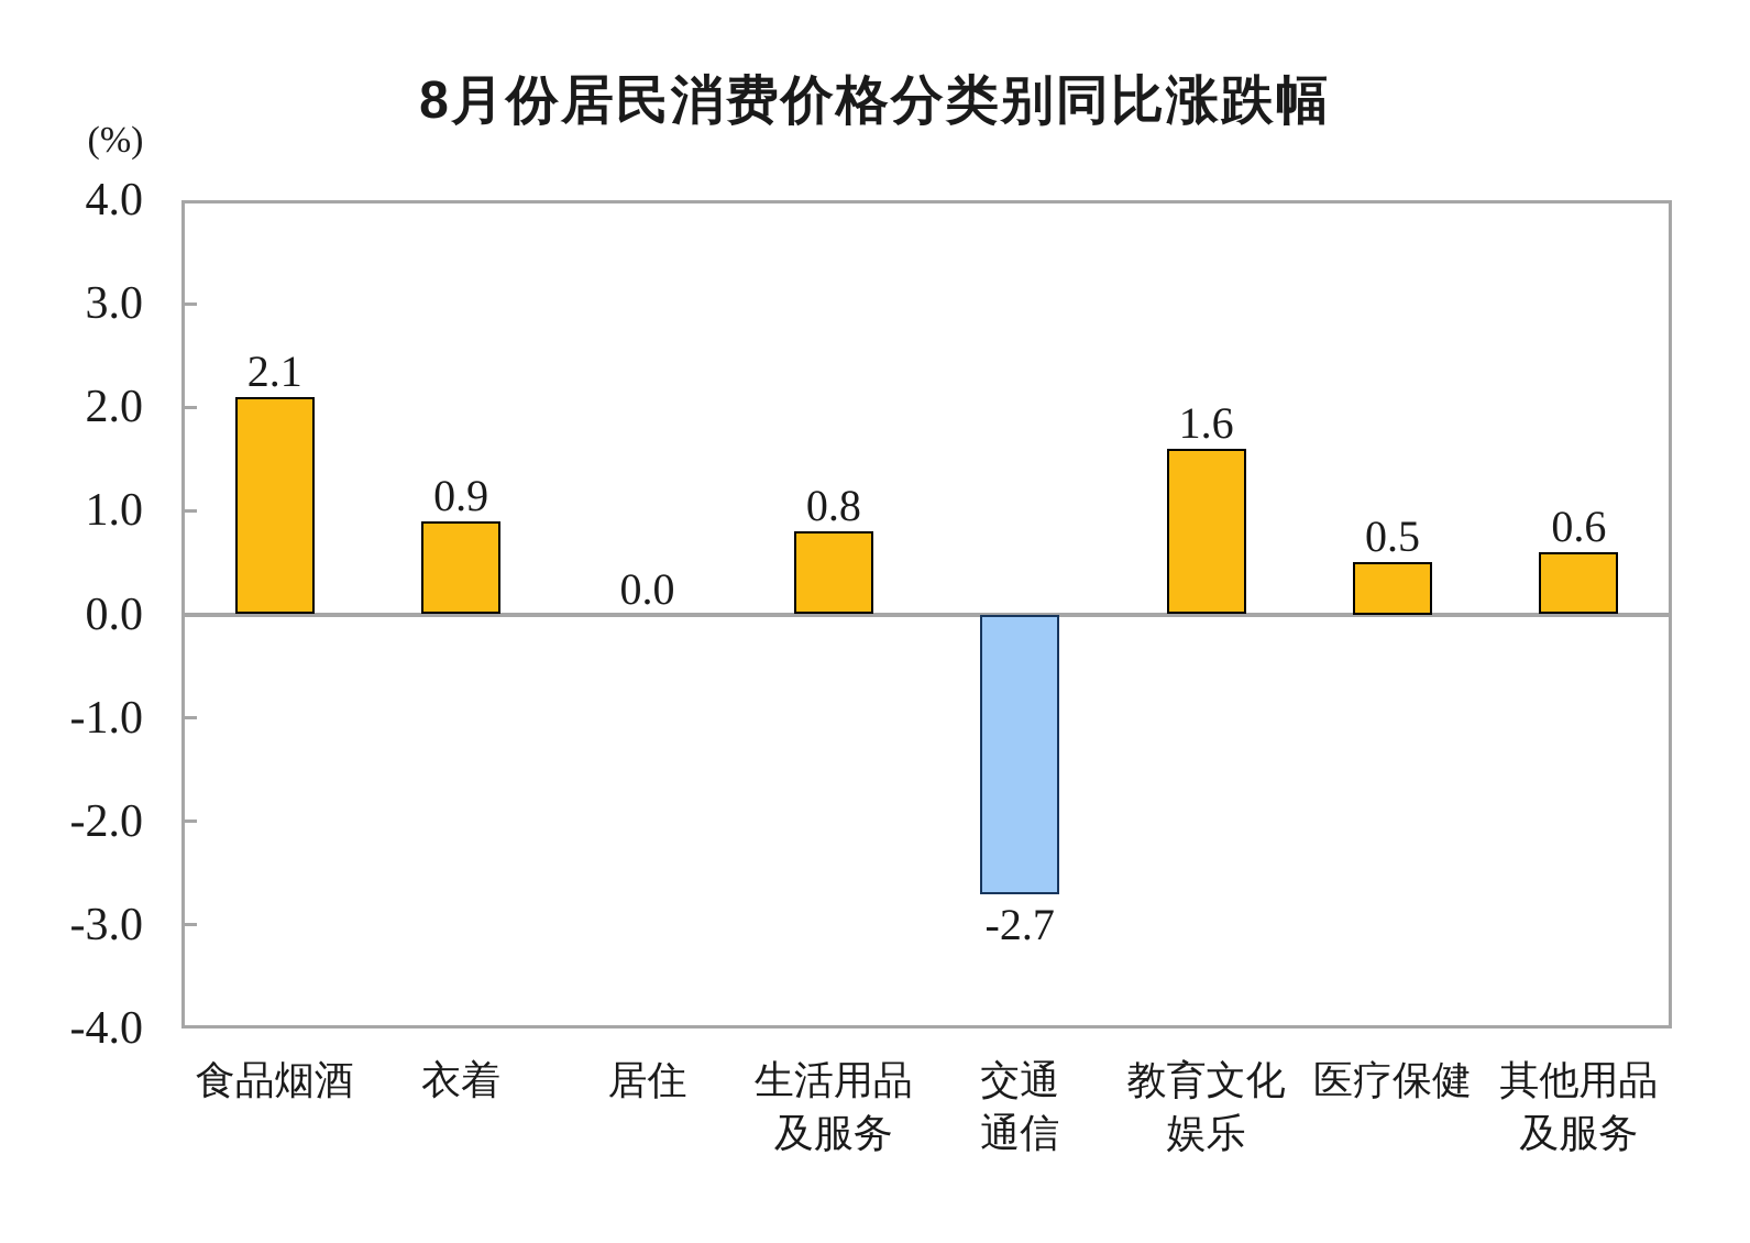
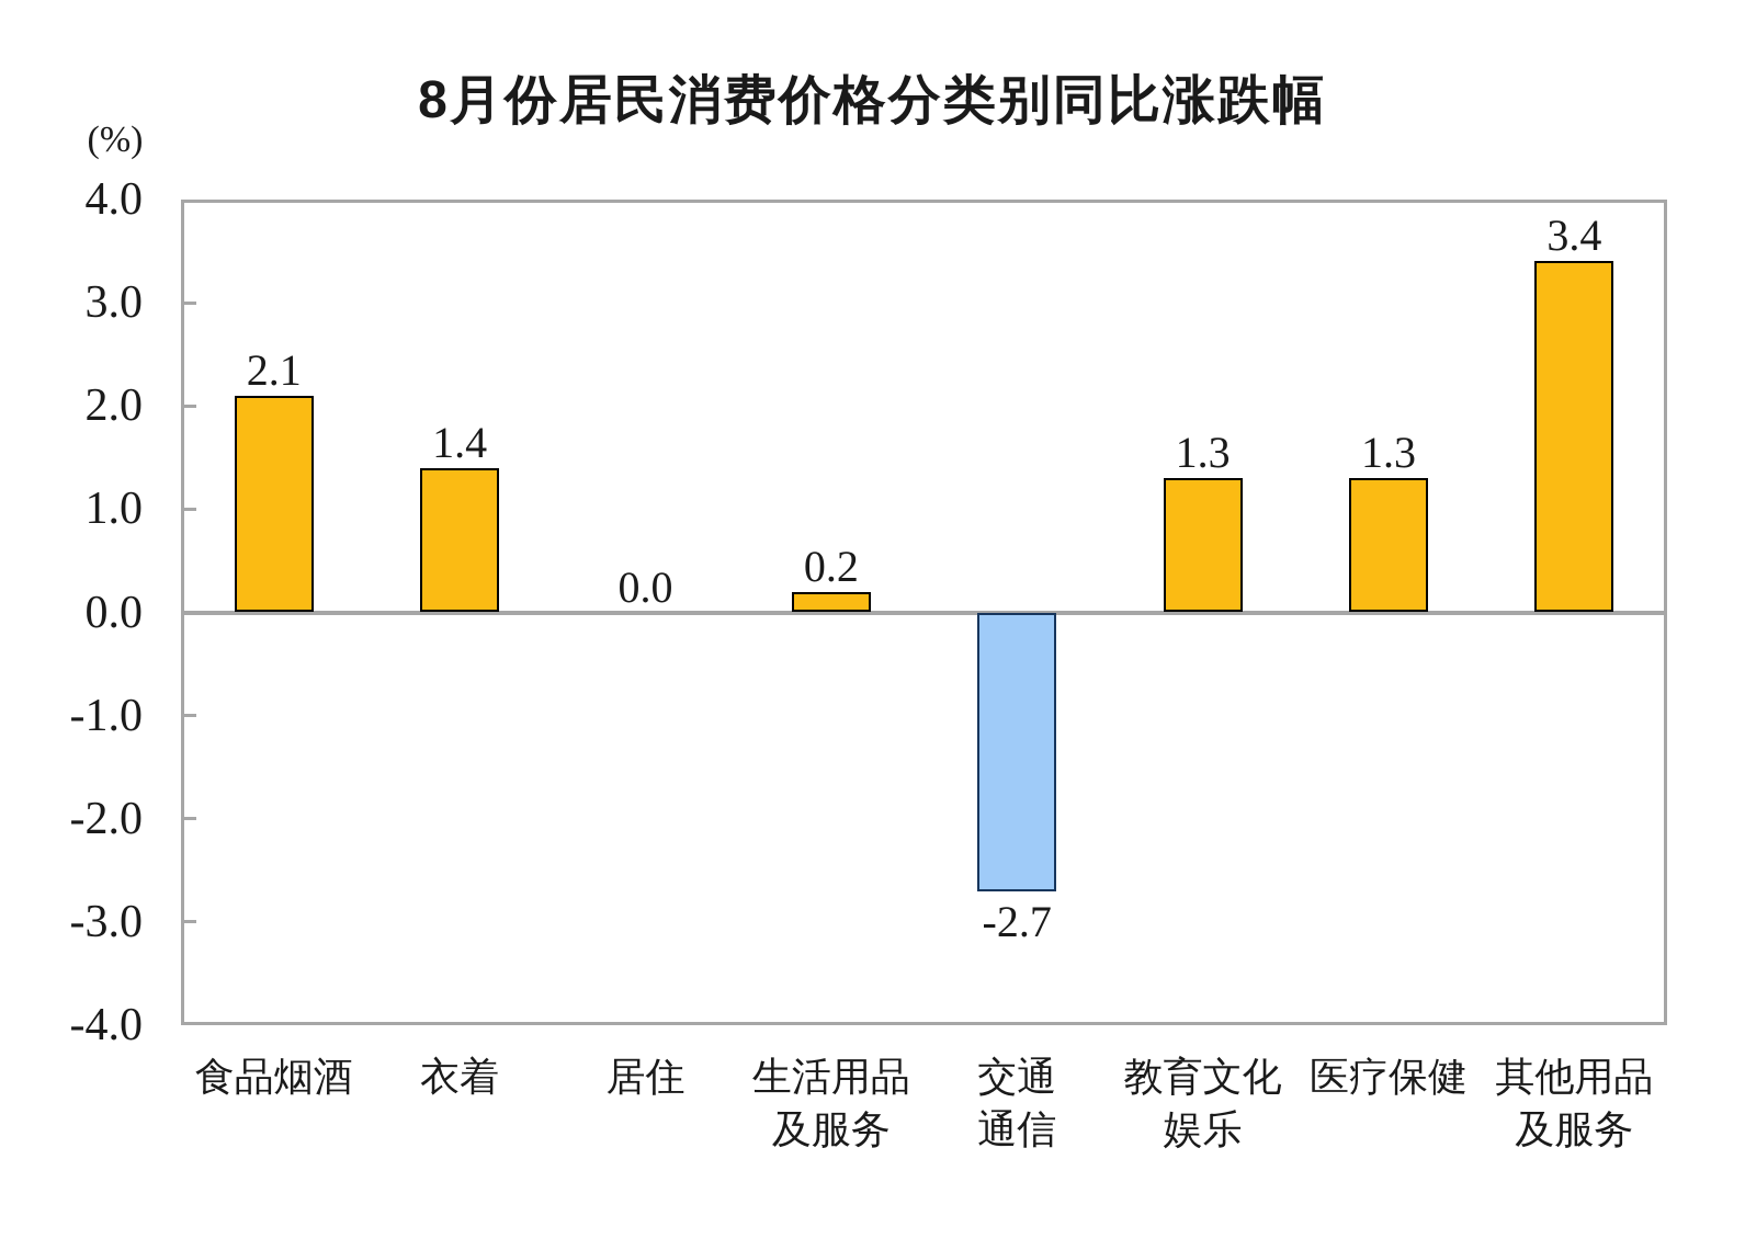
衣着: 0.9 -> 1.4
生活用品及服务: 0.8 -> 0.2
教育文化娱乐: 1.6 -> 1.3
医疗保健: 0.5 -> 1.3
其他用品及服务: 0.6 -> 3.4
